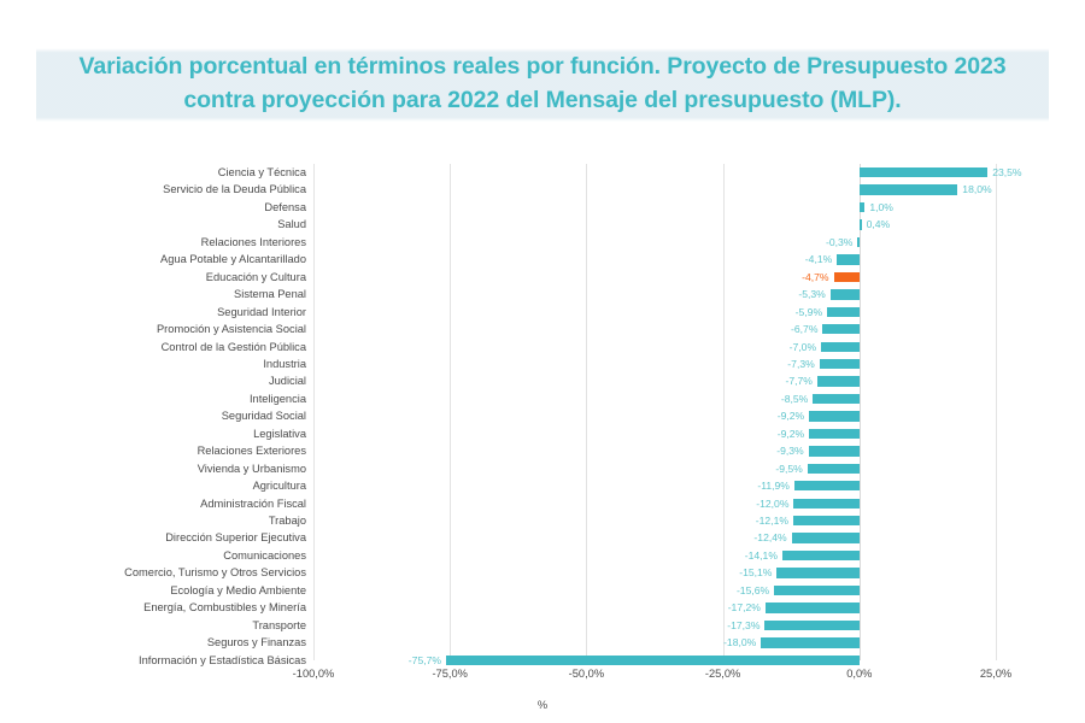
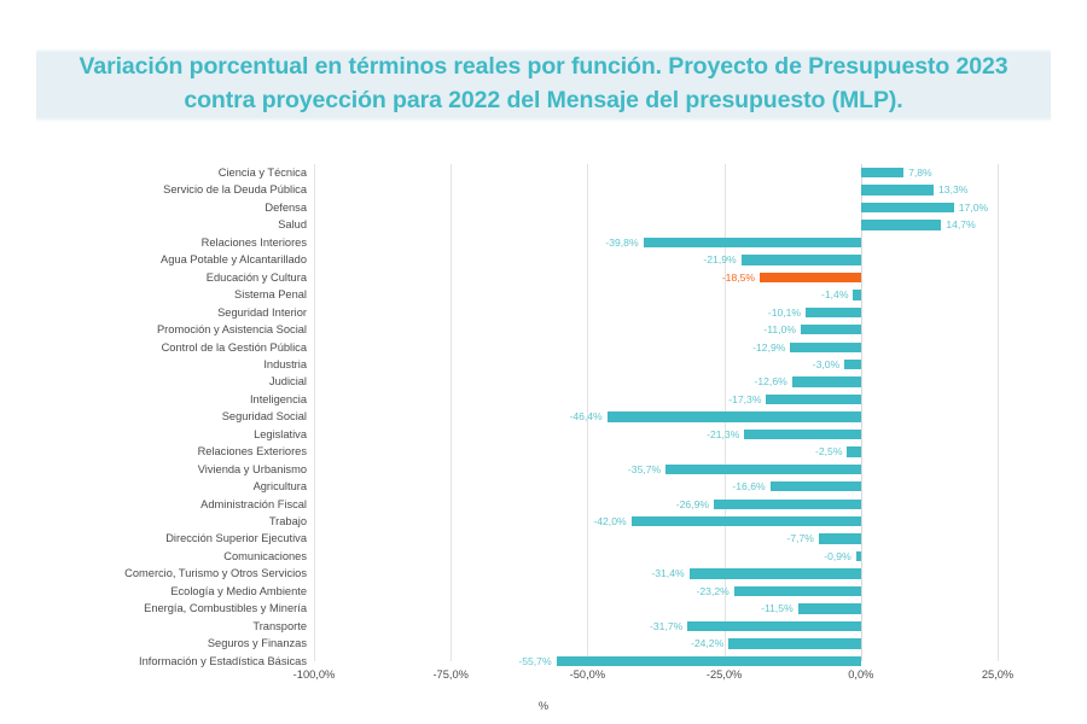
Ciencia y Técnica: 23,5% -> 7,8%
Servicio de la Deuda Pública: 18,0% -> 13,3%
Defensa: 1,0% -> 17,0%
Salud: 0,4% -> 14,7%
Relaciones Interiores: -0,3% -> -39,8%
Agua Potable y Alcantarillado: -4,1% -> -21,9%
Educación y Cultura: -4,7% -> -18,5%
Sistema Penal: -5,3% -> -1,4%
Seguridad Interior: -5,9% -> -10,1%
Promoción y Asistencia Social: -6,7% -> -11,0%
Control de la Gestión Pública: -7,0% -> -12,9%
Industria: -7,3% -> -3,0%
Judicial: -7,7% -> -12,6%
Inteligencia: -8,5% -> -17,3%
Seguridad Social: -9,2% -> -46,4%
Legislativa: -9,2% -> -21,3%
Relaciones Exteriores: -9,3% -> -2,5%
Vivienda y Urbanismo: -9,5% -> -35,7%
Agricultura: -11,9% -> -16,6%
Administración Fiscal: -12,0% -> -26,9%
Trabajo: -12,1% -> -42,0%
Dirección Superior Ejecutiva: -12,4% -> -7,7%
Comunicaciones: -14,1% -> -0,9%
Comercio, Turismo y Otros Servicios: -15,1% -> -31,4%
Ecología y Medio Ambiente: -15,6% -> -23,2%
Energía, Combustibles y Minería: -17,2% -> -11,5%
Transporte: -17,3% -> -31,7%
Seguros y Finanzas: -18,0% -> -24,2%
Información y Estadística Básicas: -75,7% -> -55,7%
